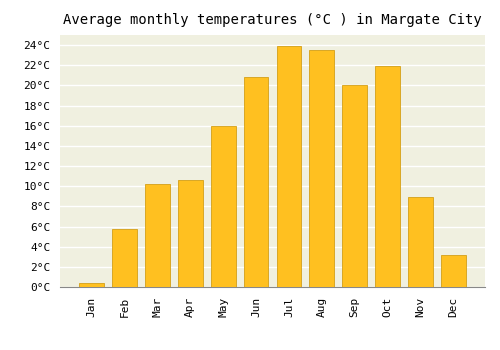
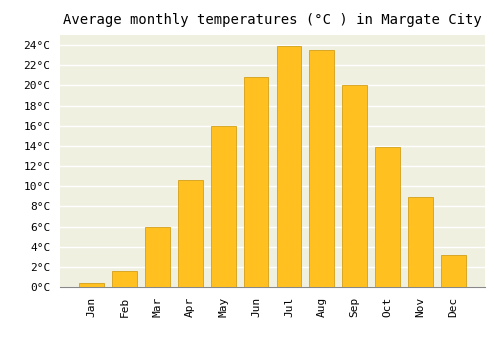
Feb: 5.8°C -> 1.6°C
Mar: 10.2°C -> 6.0°C
Oct: 21.9°C -> 13.9°C
